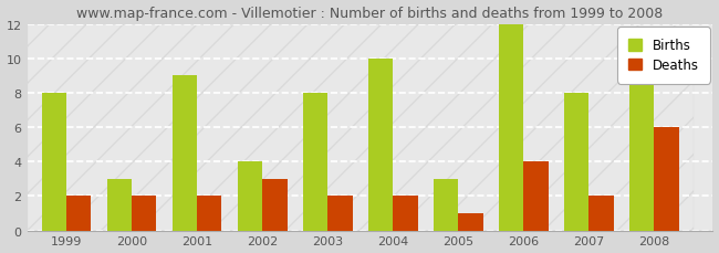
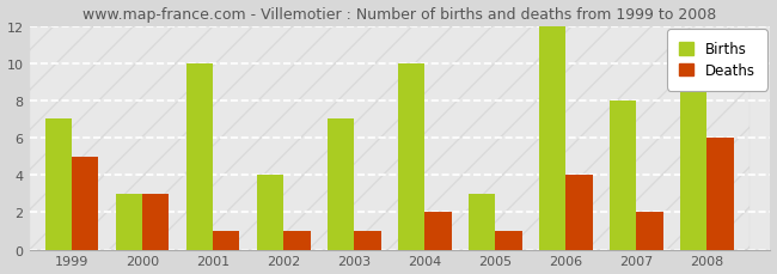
Births/1999: 8 -> 7
Deaths/1999: 2 -> 5
Deaths/2000: 2 -> 3
Births/2001: 9 -> 10
Deaths/2001: 2 -> 1
Deaths/2002: 3 -> 1
Births/2003: 8 -> 7
Deaths/2003: 2 -> 1
